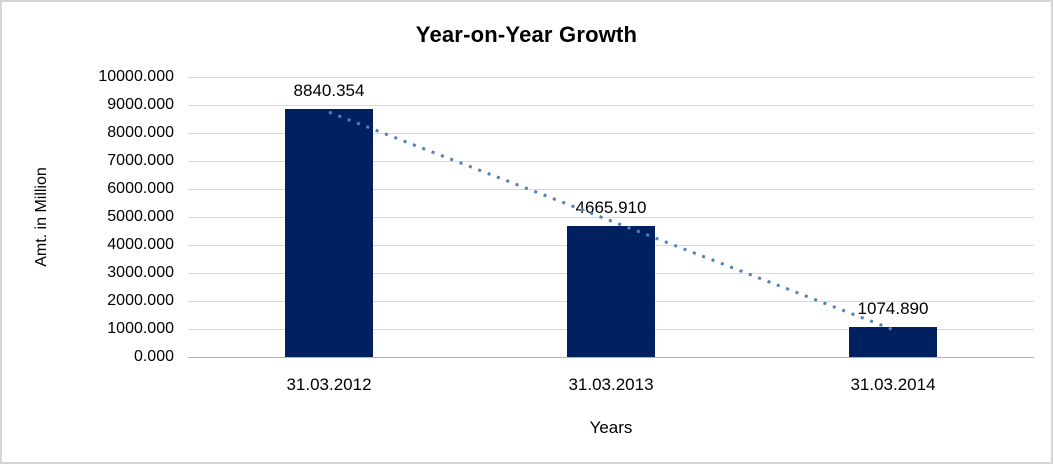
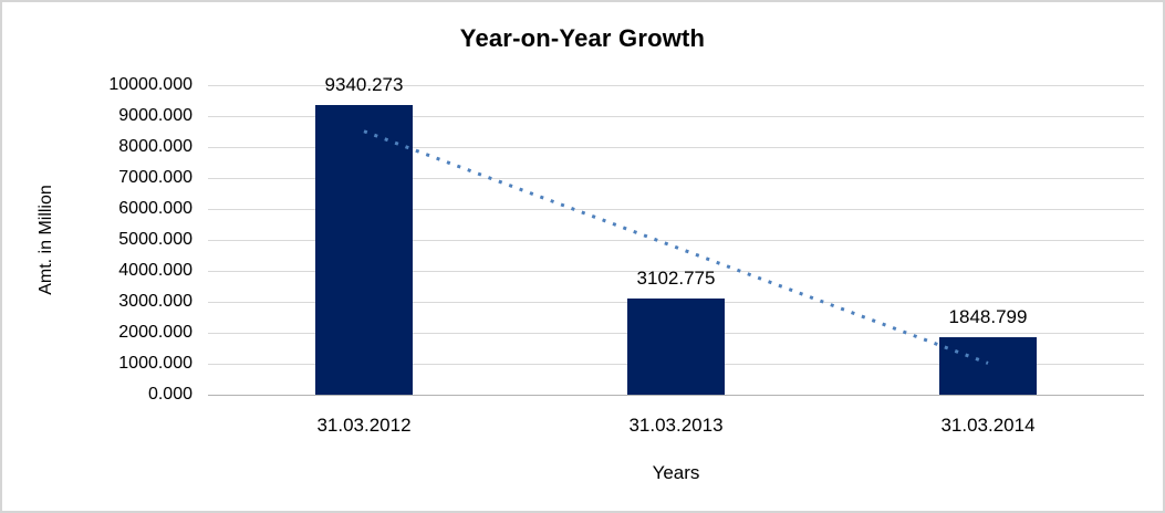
31.03.2012: 8840.354 -> 9340.273
31.03.2013: 4665.910 -> 3102.775
31.03.2014: 1074.890 -> 1848.799
